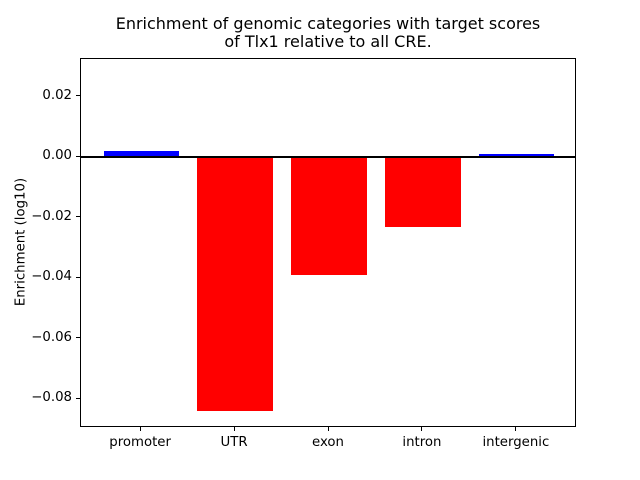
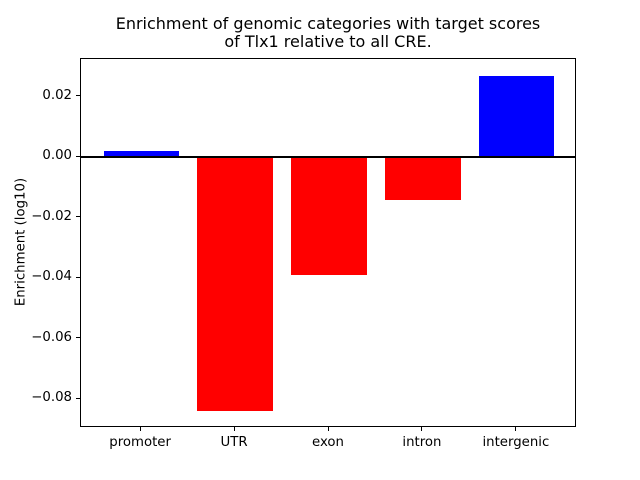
intron: -0.023 -> -0.014
intergenic: 0.001 -> 0.027
